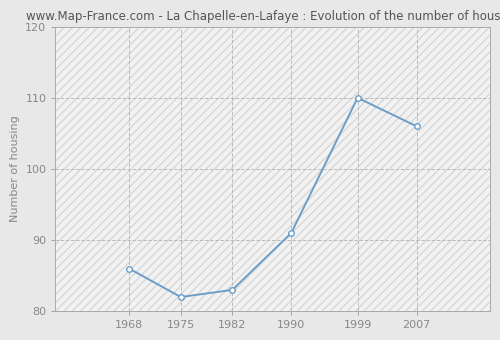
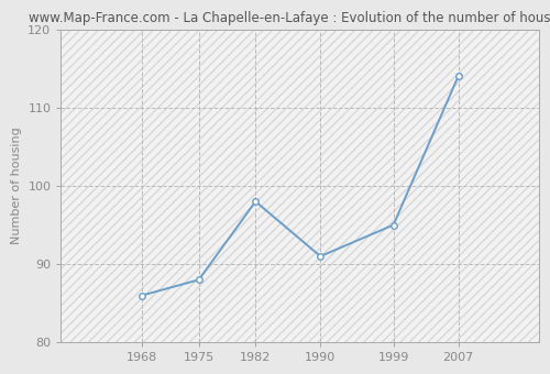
1975: 82 -> 88
1982: 83 -> 98
1999: 110 -> 95
2007: 106 -> 114
